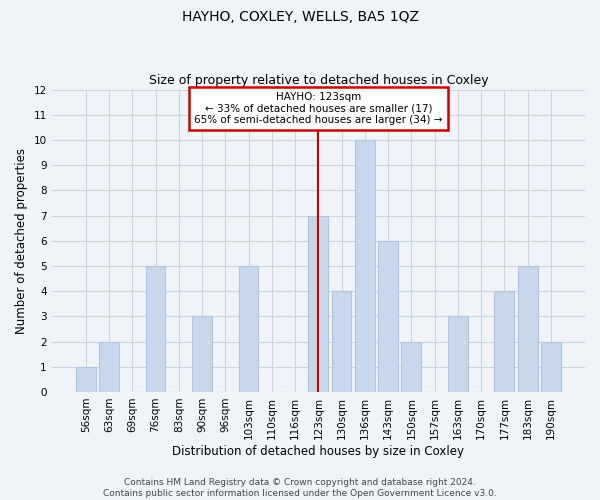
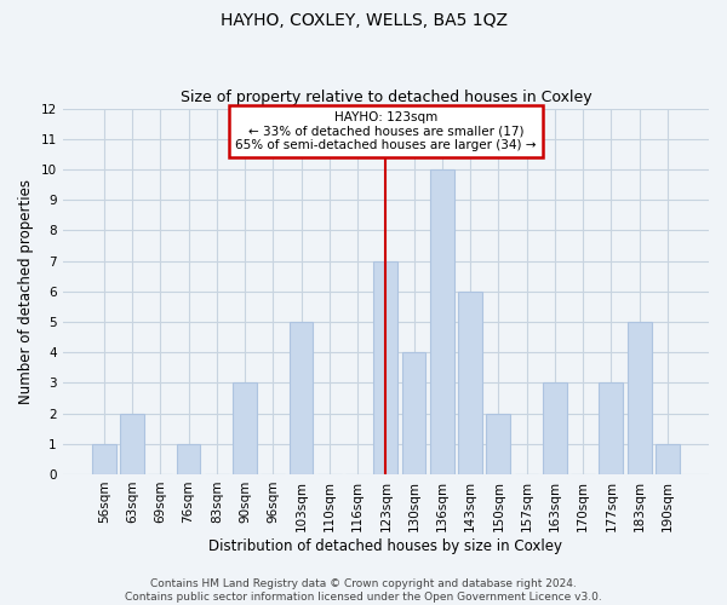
76sqm: 5 -> 1
177sqm: 4 -> 3
190sqm: 2 -> 1
